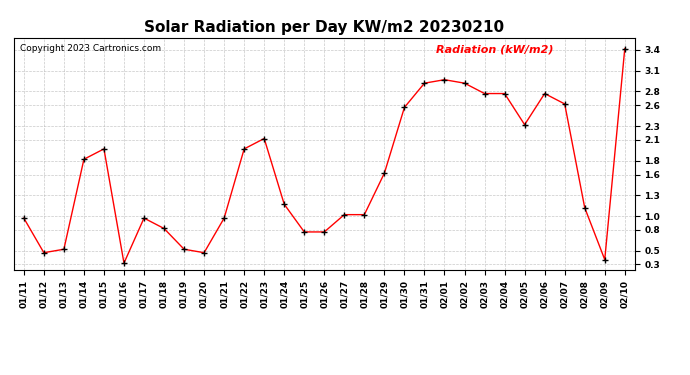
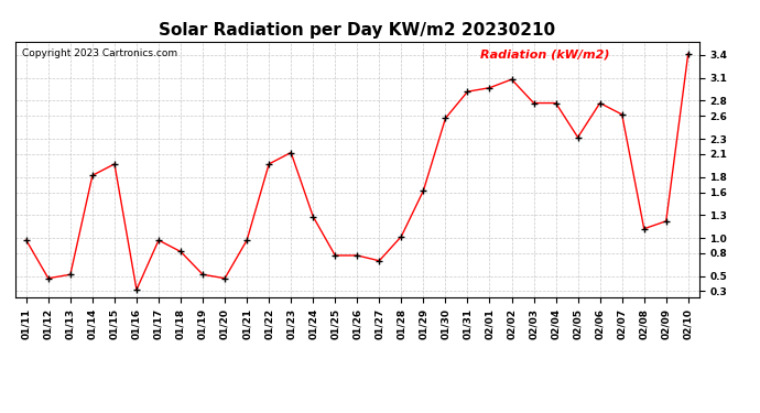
01/24: 1.17 -> 1.28
01/27: 1.02 -> 0.70
02/02: 2.92 -> 3.08
02/09: 0.37 -> 1.22
